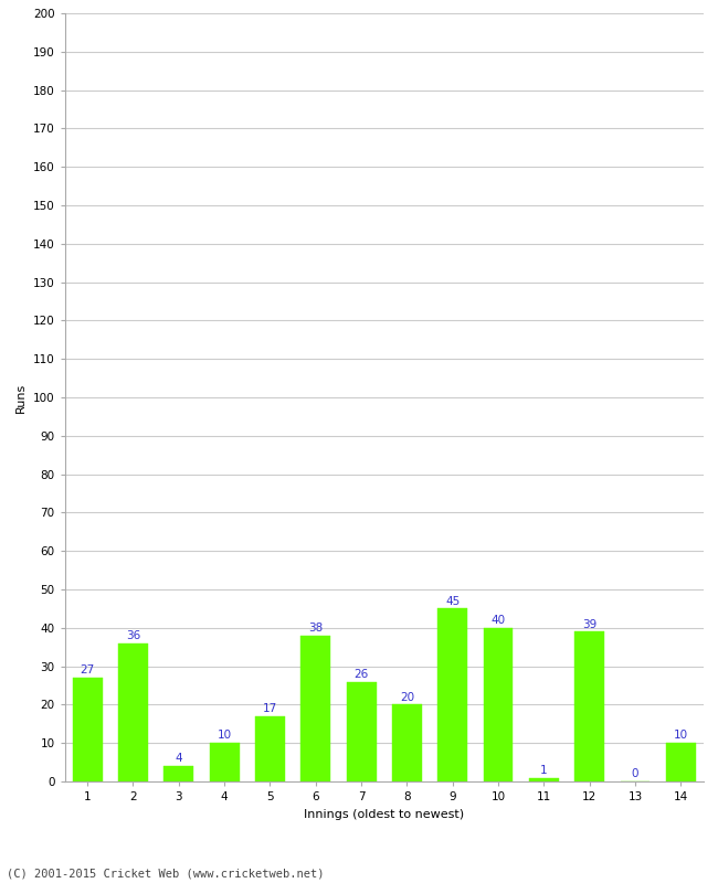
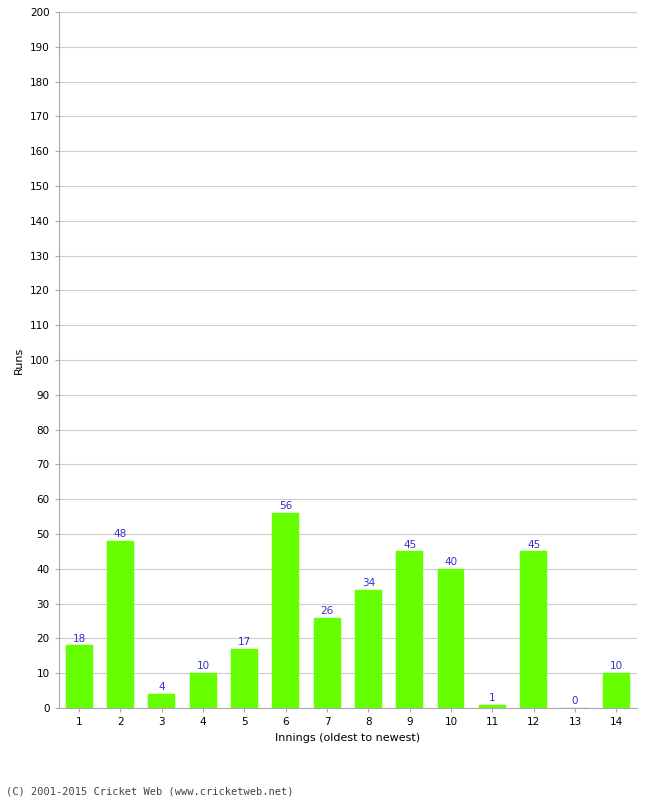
1: 27 -> 18
2: 36 -> 48
6: 38 -> 56
8: 20 -> 34
12: 39 -> 45
